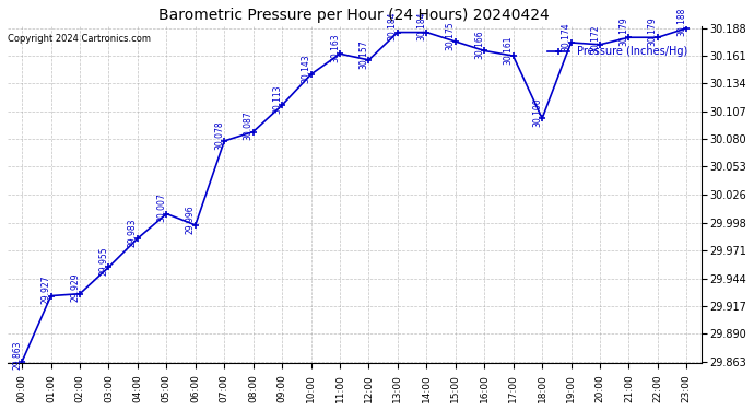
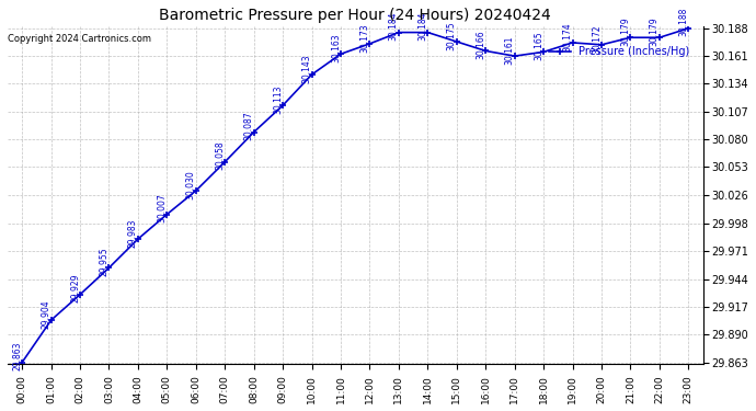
01:00: 29.927 -> 29.904
06:00: 29.996 -> 30.030
07:00: 30.078 -> 30.058
12:00: 30.157 -> 30.173
18:00: 30.100 -> 30.165
